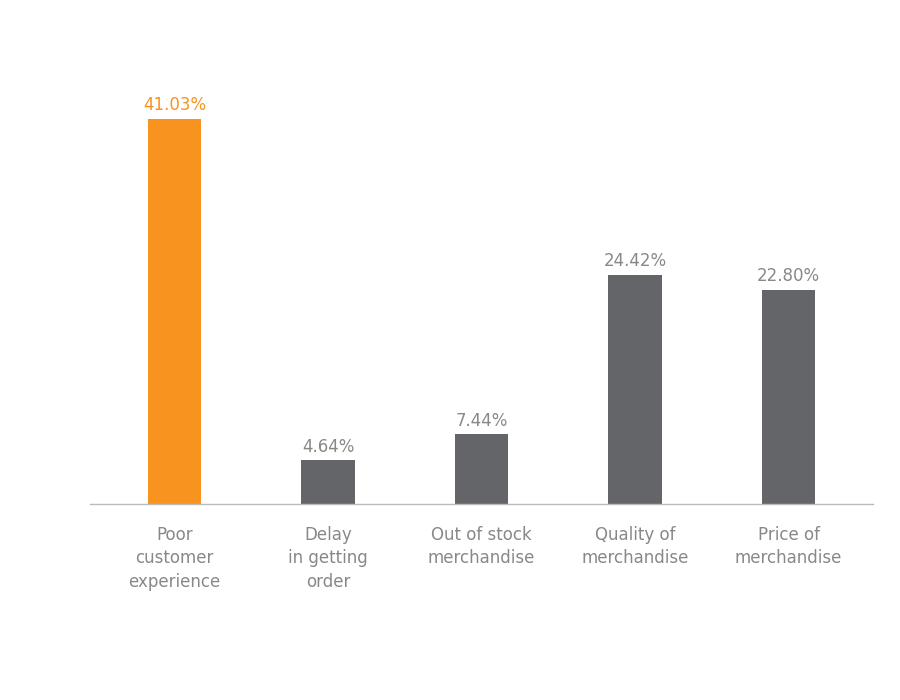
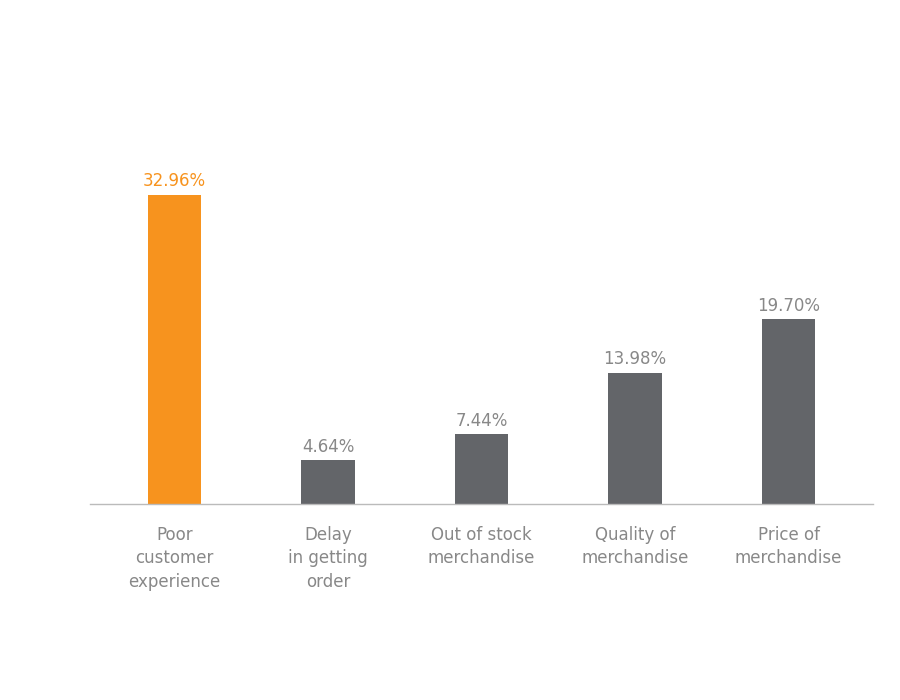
Poor customer experience: 41.03% -> 32.96%
Quality of merchandise: 24.42% -> 13.98%
Price of merchandise: 22.80% -> 19.70%
